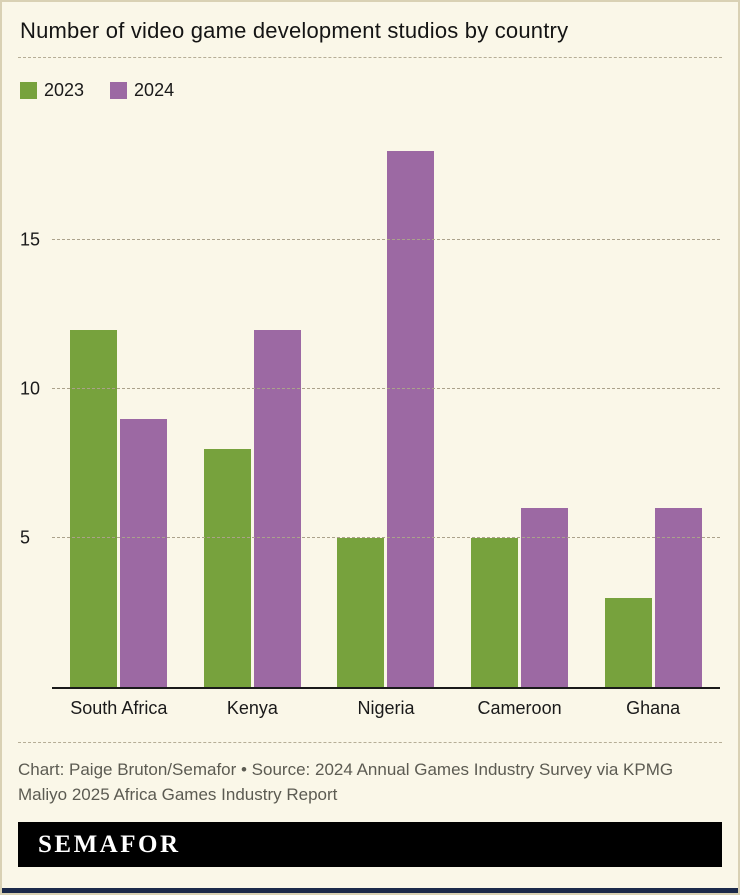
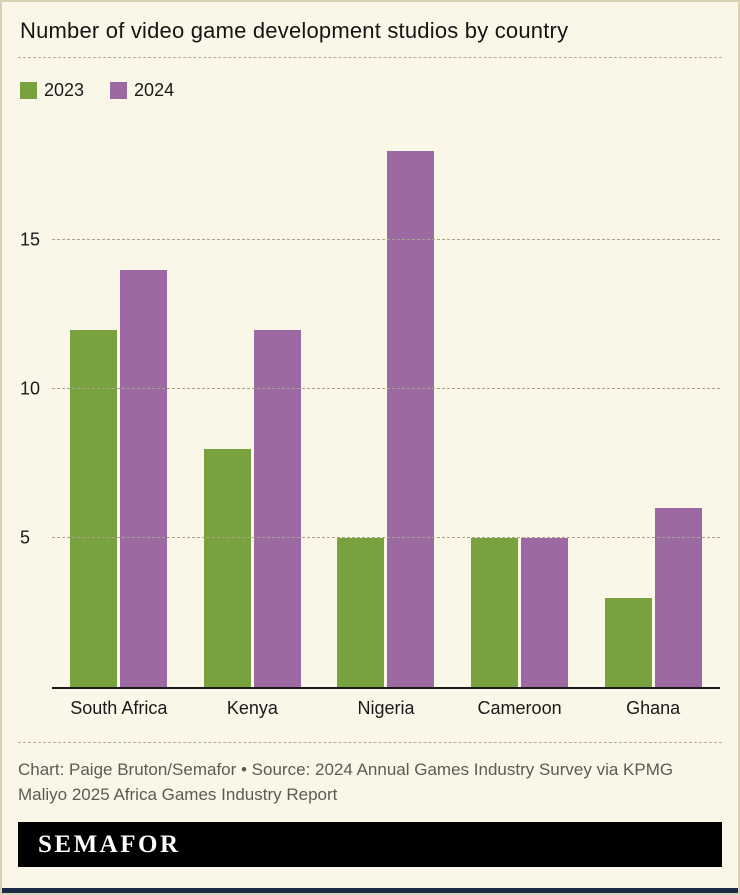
2024/South Africa: 9 -> 14
2024/Cameroon: 6 -> 5
